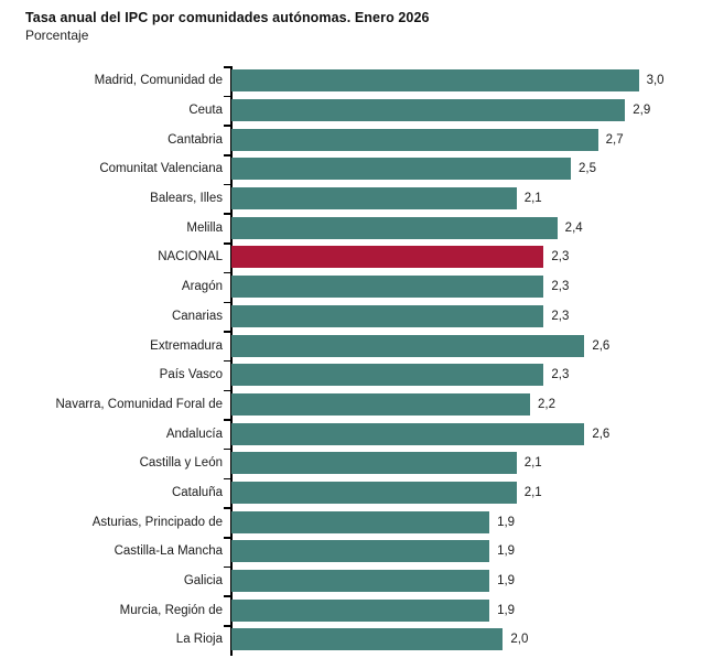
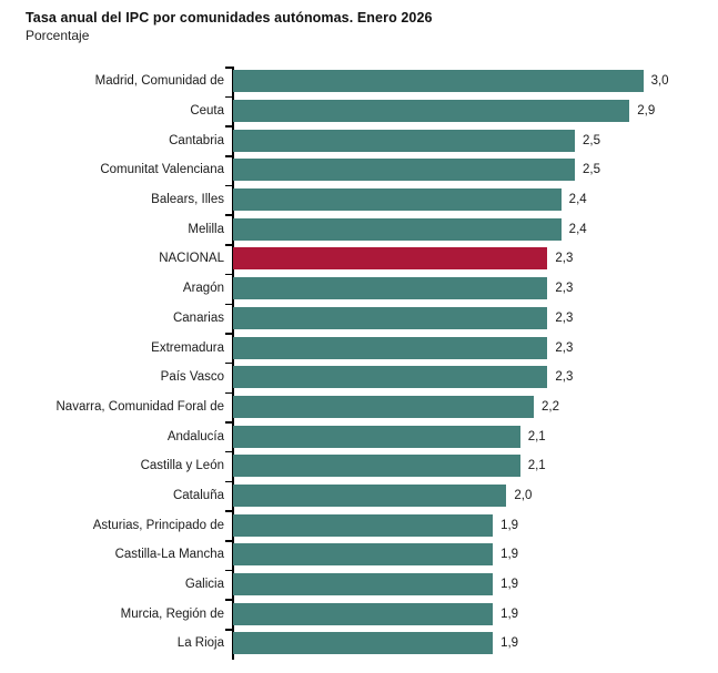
Cantabria: 2,7 -> 2,5
Balears, Illes: 2,1 -> 2,4
Extremadura: 2,6 -> 2,3
Andalucía: 2,6 -> 2,1
Cataluña: 2,1 -> 2,0
La Rioja: 2,0 -> 1,9
